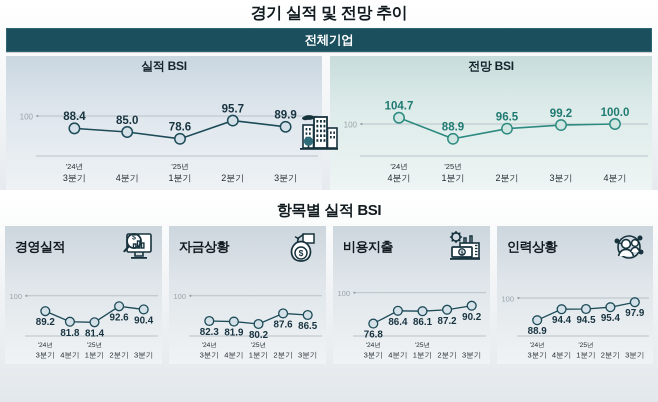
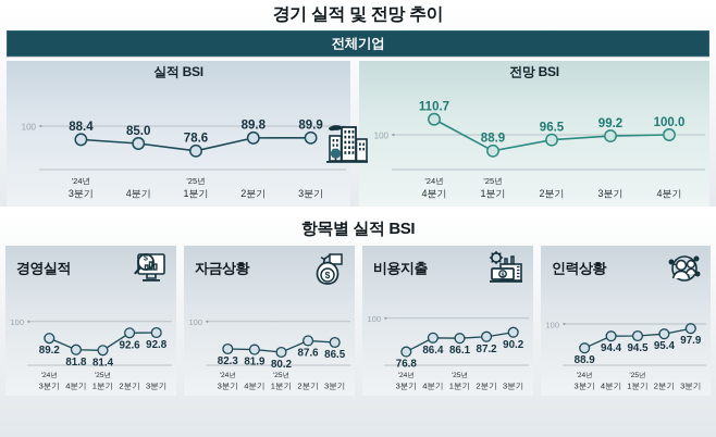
실적 BSI/2분기: 95.7 -> 89.8
전망 BSI/'24년 4분기: 104.7 -> 110.7
경영실적/3분기: 90.4 -> 92.8
